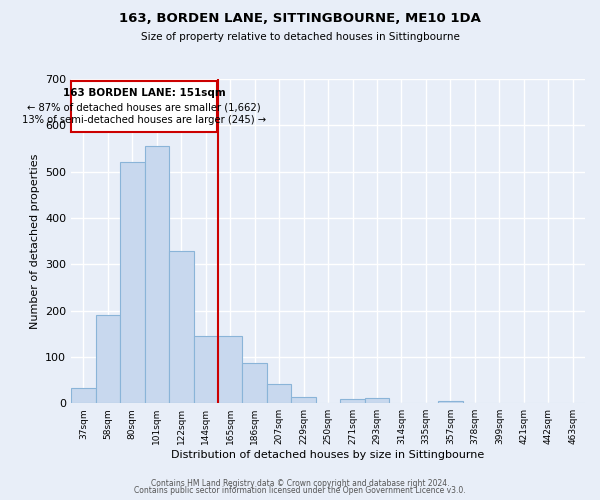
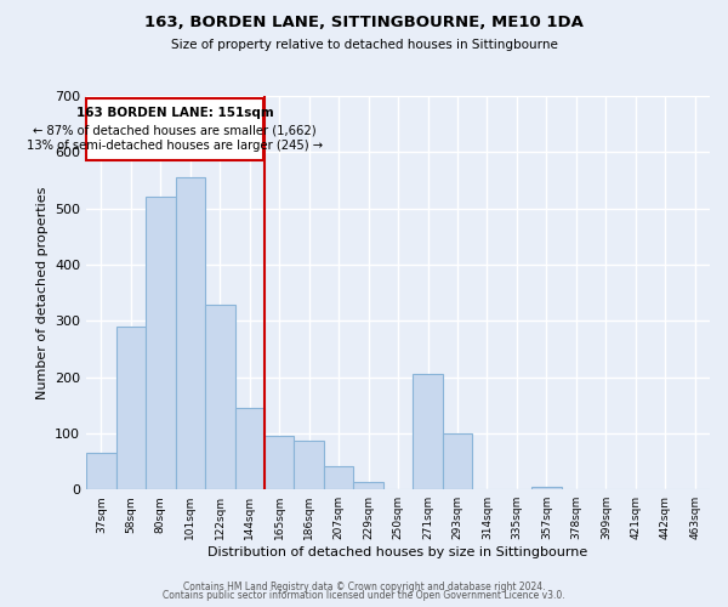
37sqm: 33 -> 65
58sqm: 190 -> 290
165sqm: 145 -> 95
271sqm: 9 -> 205
293sqm: 11 -> 100
